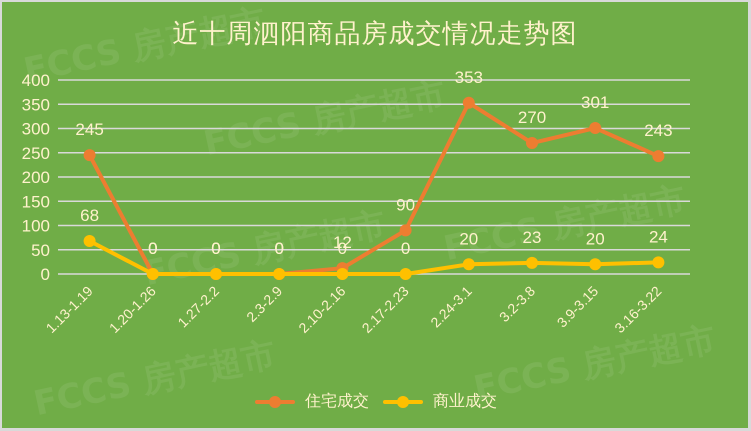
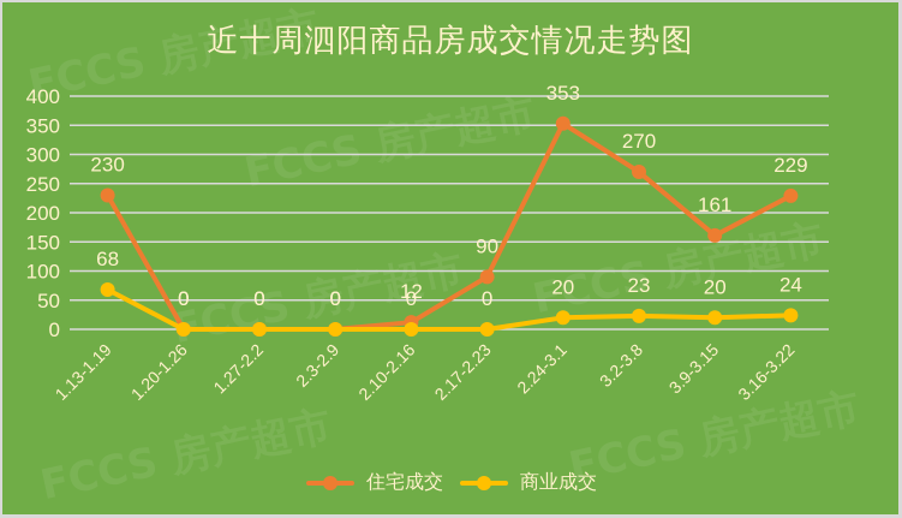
住宅成交/1.13-1.19: 245 -> 230
住宅成交/3.9-3.15: 301 -> 161
住宅成交/3.16-3.22: 243 -> 229
